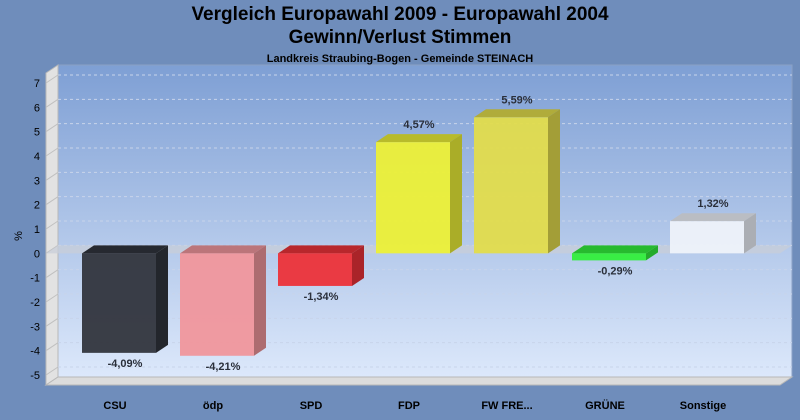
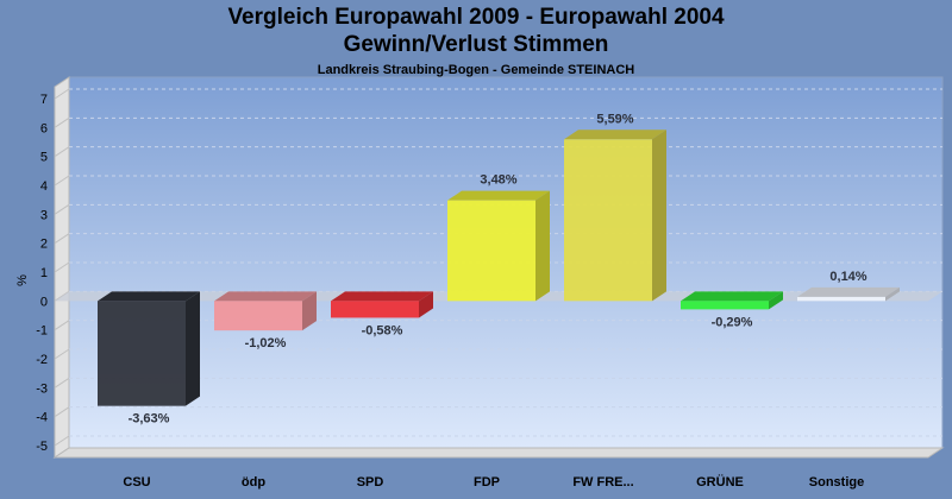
CSU: -4,09% -> -3,63%
ödp: -4,21% -> -1,02%
SPD: -1,34% -> -0,58%
FDP: 4,57% -> 3,48%
Sonstige: 1,32% -> 0,14%
